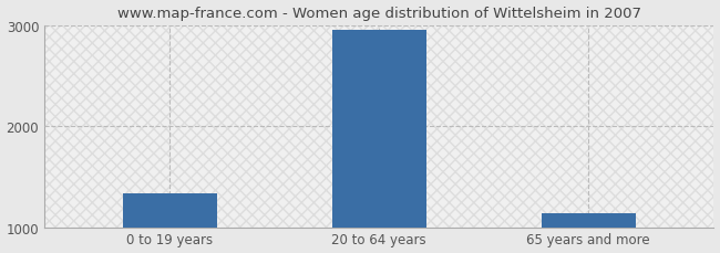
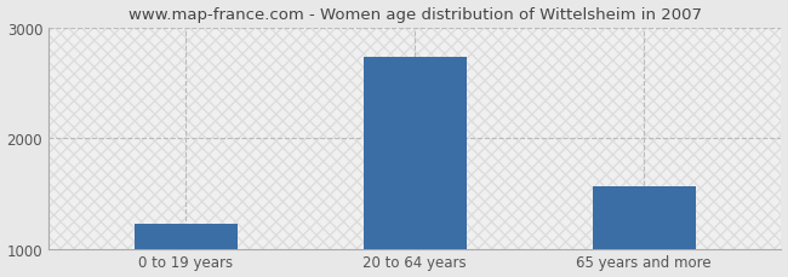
0 to 19 years: 1340 -> 1220
20 to 64 years: 2950 -> 2740
65 years and more: 1140 -> 1560
